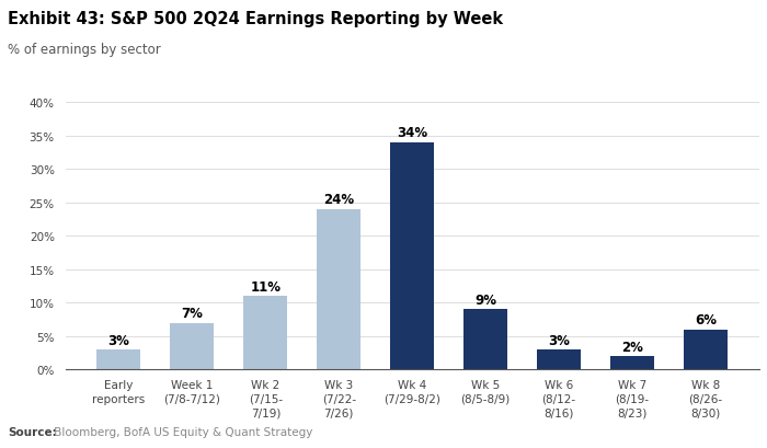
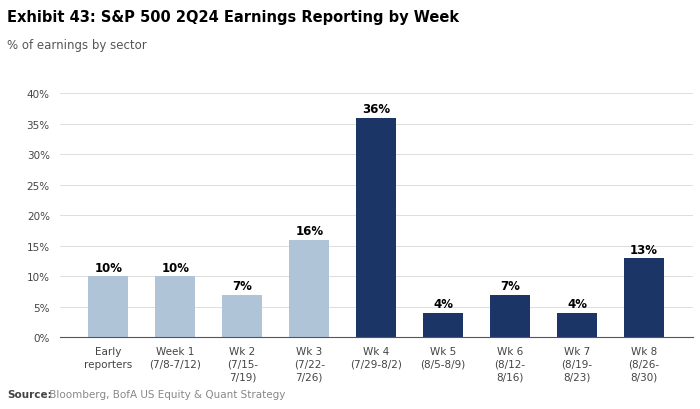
Early reporters: 3% -> 10%
Week 1 (7/8-7/12): 7% -> 10%
Wk 2 (7/15- 7/19): 11% -> 7%
Wk 3 (7/22- 7/26): 24% -> 16%
Wk 4 (7/29-8/2): 34% -> 36%
Wk 5 (8/5-8/9): 9% -> 4%
Wk 6 (8/12- 8/16): 3% -> 7%
Wk 7 (8/19- 8/23): 2% -> 4%
Wk 8 (8/26- 8/30): 6% -> 13%
